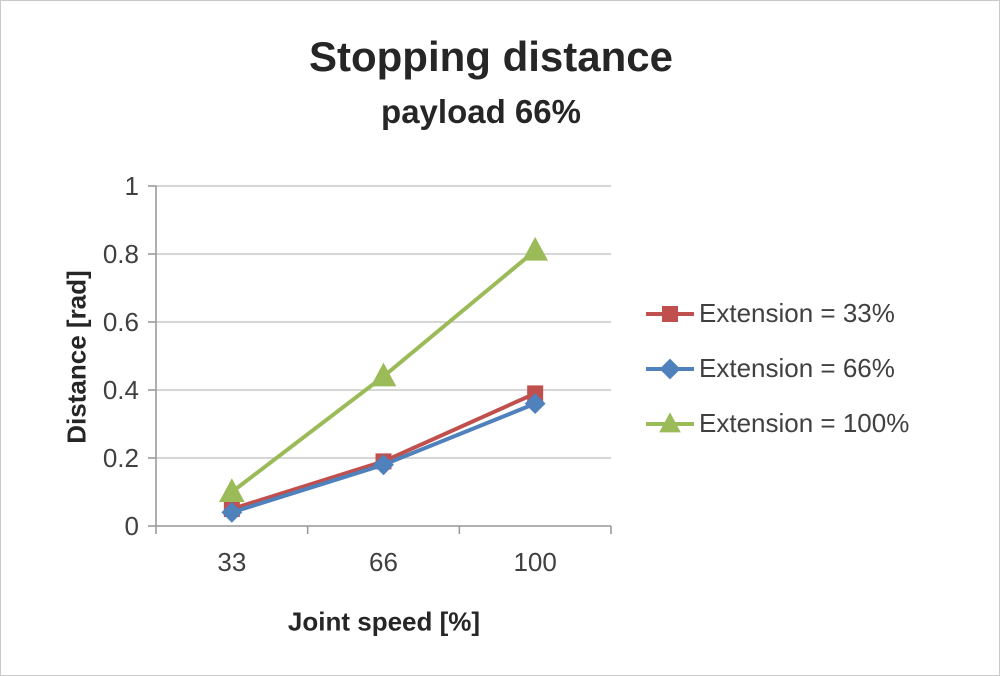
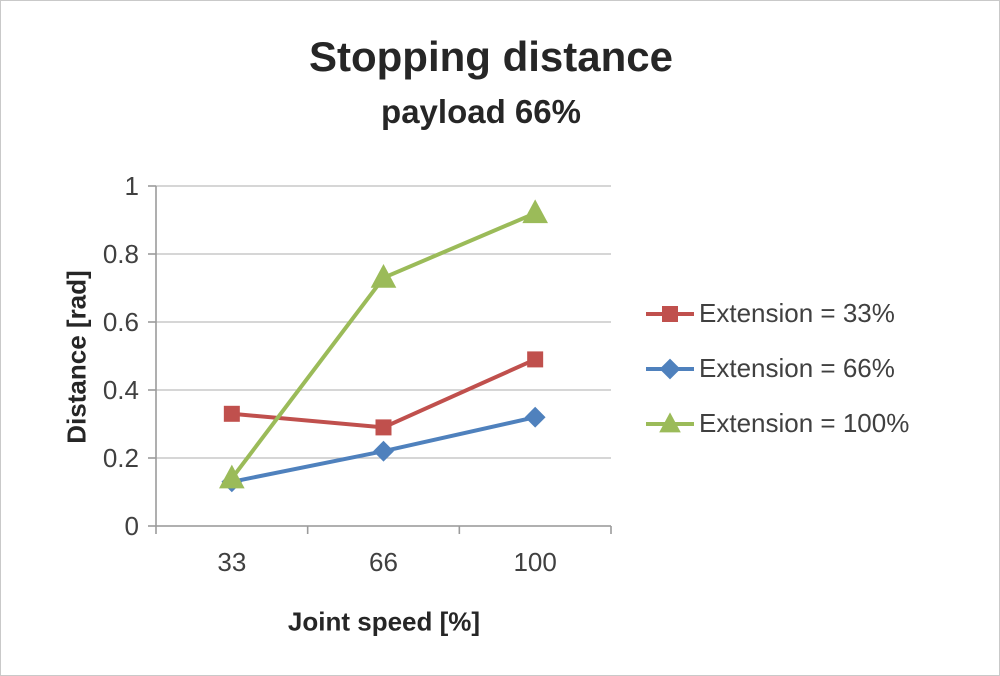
Extension = 33%/33: 0.05 -> 0.33
Extension = 66%/33: 0.04 -> 0.13
Extension = 100%/33: 0.10 -> 0.14
Extension = 33%/66: 0.19 -> 0.29
Extension = 66%/66: 0.18 -> 0.22
Extension = 100%/66: 0.44 -> 0.73
Extension = 33%/100: 0.39 -> 0.49
Extension = 66%/100: 0.36 -> 0.32
Extension = 100%/100: 0.81 -> 0.92
